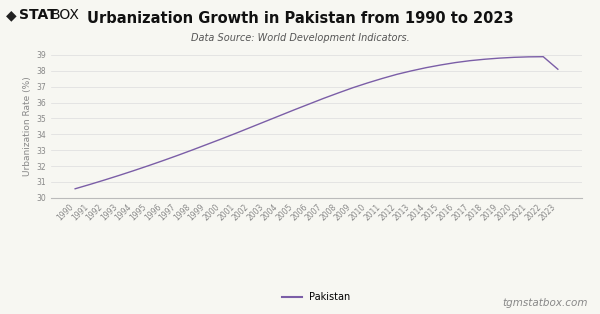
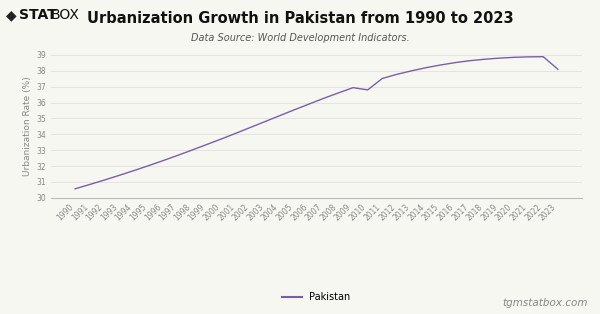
2010: 37.2 -> 36.8
